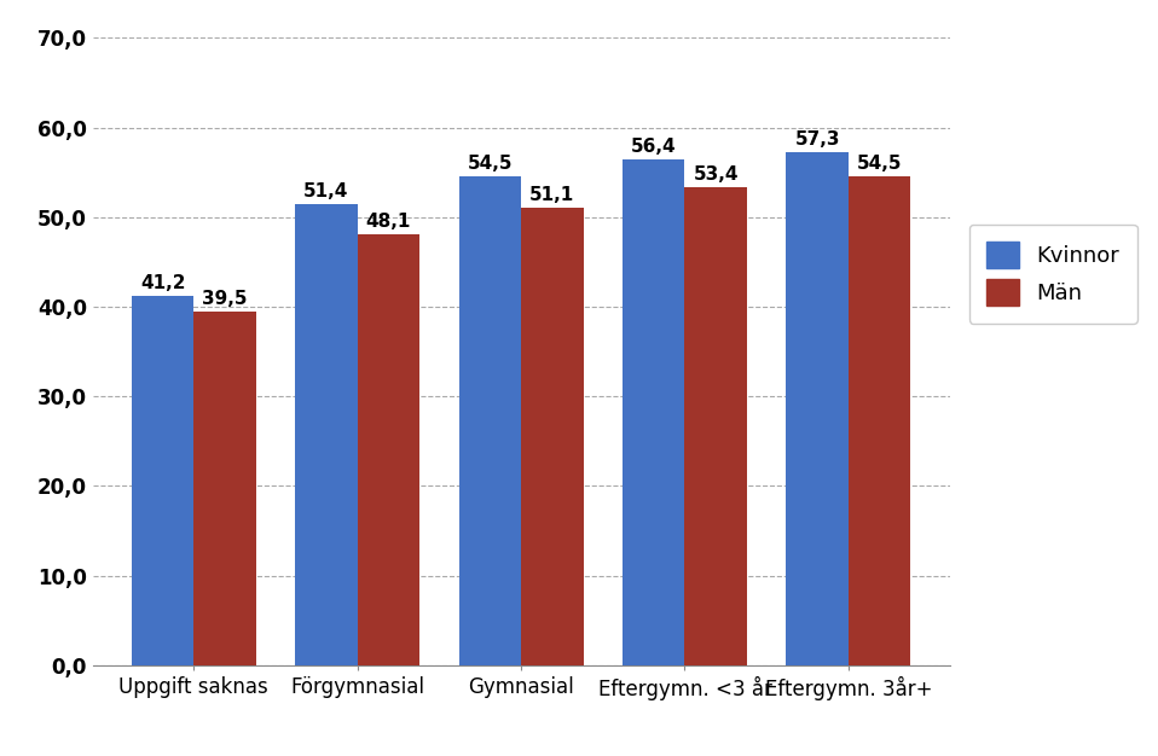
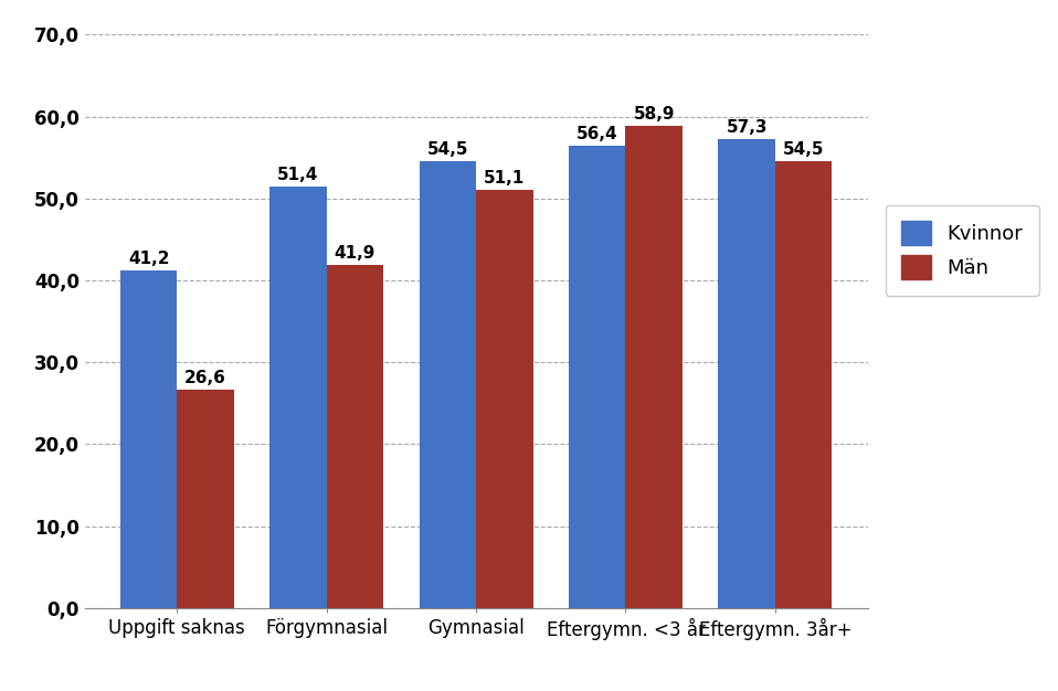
Män/Uppgift saknas: 39,5 -> 26,6
Män/Förgymnasial: 48,1 -> 41,9
Män/Eftergymn. <3 år: 53,4 -> 58,9
